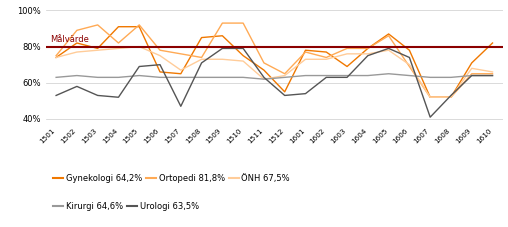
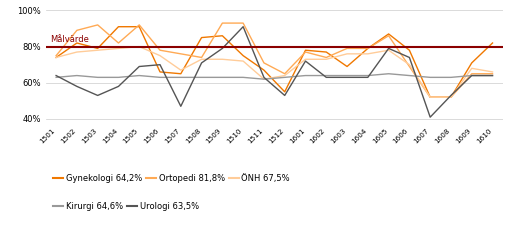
Urologi 63,5%/1501: 53% -> 64%
Urologi 63,5%/1504: 52% -> 58%
Urologi 63,5%/1510: 79% -> 91%
Urologi 63,5%/1601: 54% -> 72%
Urologi 63,5%/1604: 75% -> 63%
